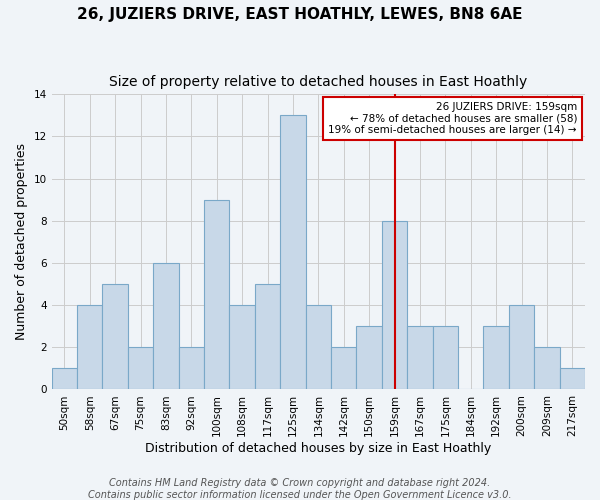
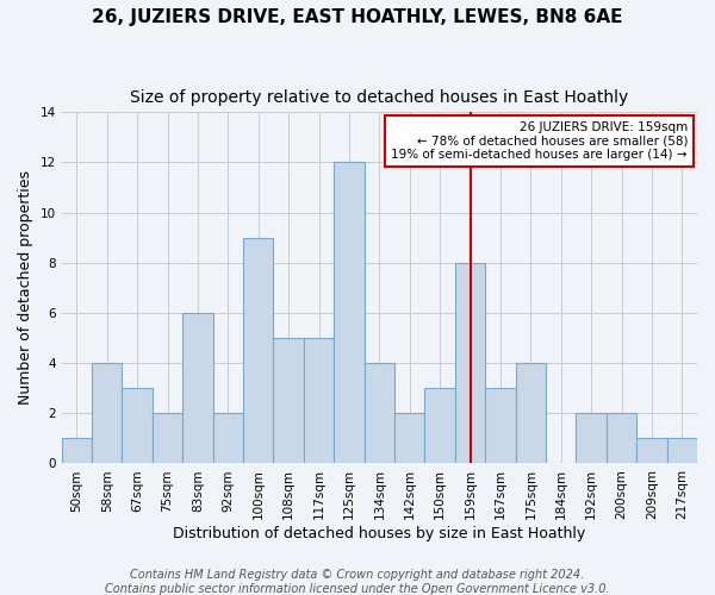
67sqm: 5 -> 3
108sqm: 4 -> 5
125sqm: 13 -> 12
175sqm: 3 -> 4
192sqm: 3 -> 2
200sqm: 4 -> 2
209sqm: 2 -> 1
